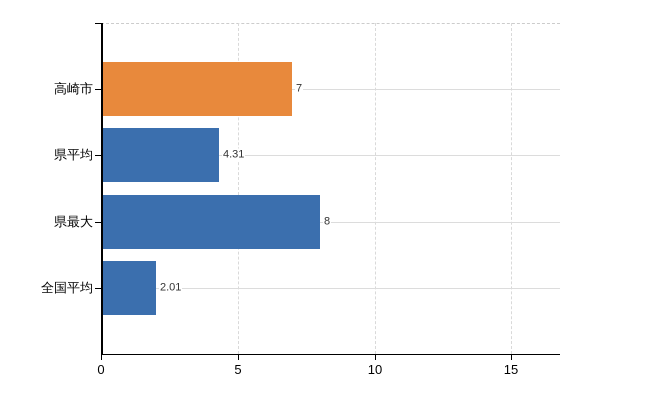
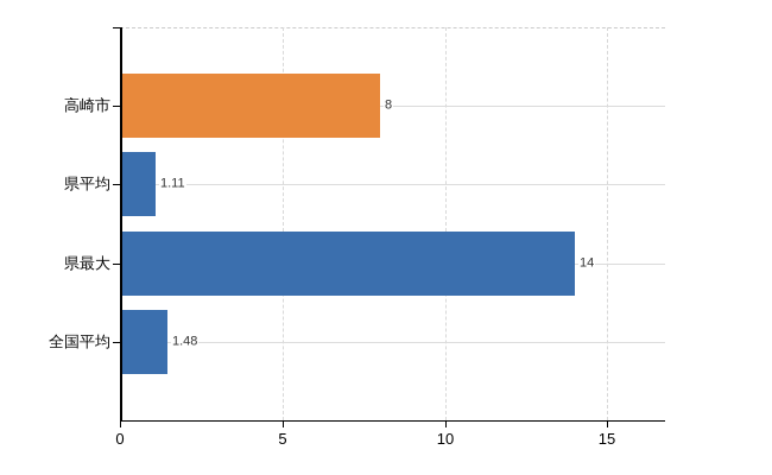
高崎市: 7 -> 8
県平均: 4.31 -> 1.11
県最大: 8 -> 14
全国平均: 2.01 -> 1.48
